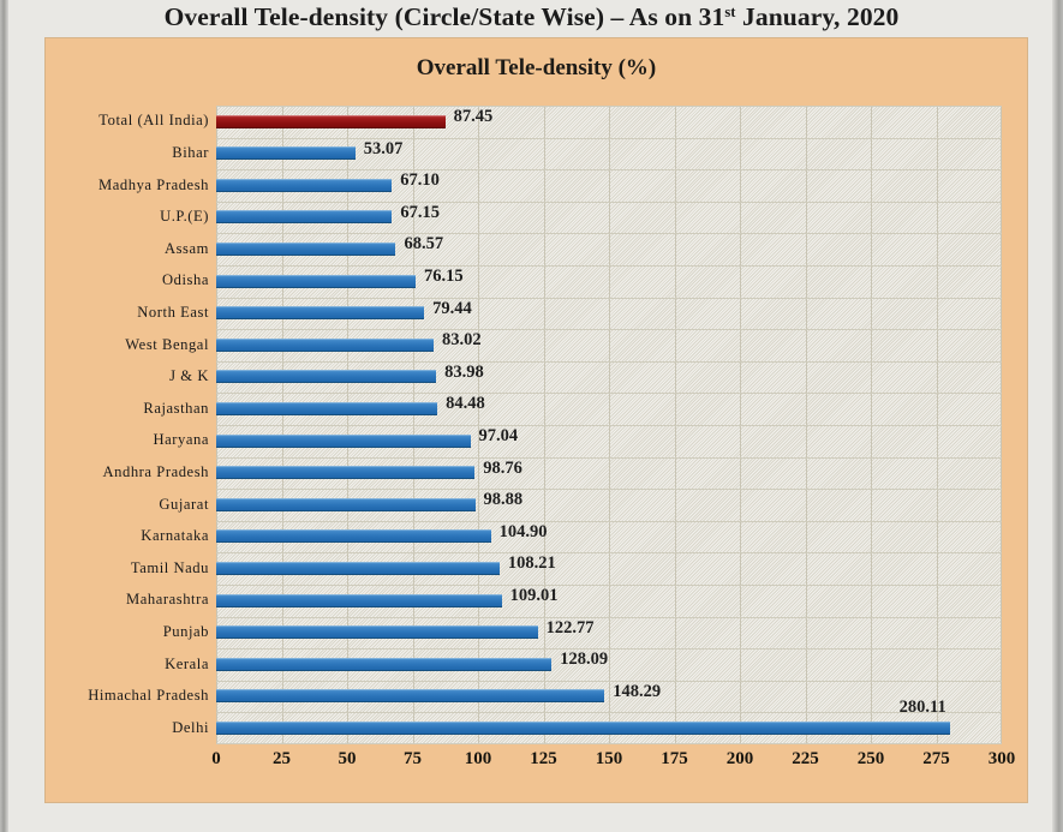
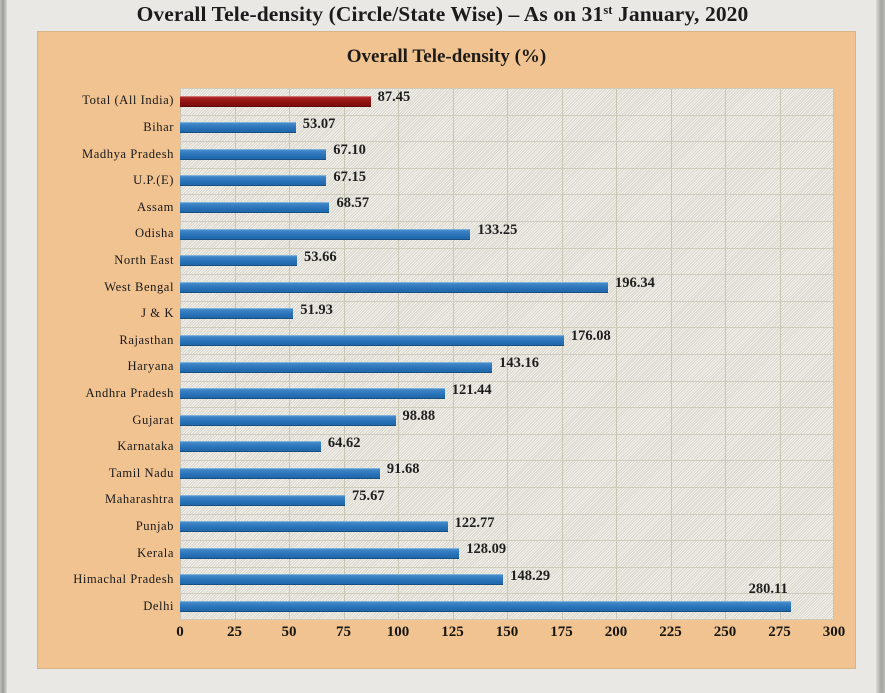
Odisha: 76.15 -> 133.25
North East: 79.44 -> 53.66
West Bengal: 83.02 -> 196.34
J & K: 83.98 -> 51.93
Rajasthan: 84.48 -> 176.08
Haryana: 97.04 -> 143.16
Andhra Pradesh: 98.76 -> 121.44
Karnataka: 104.90 -> 64.62
Tamil Nadu: 108.21 -> 91.68
Maharashtra: 109.01 -> 75.67
